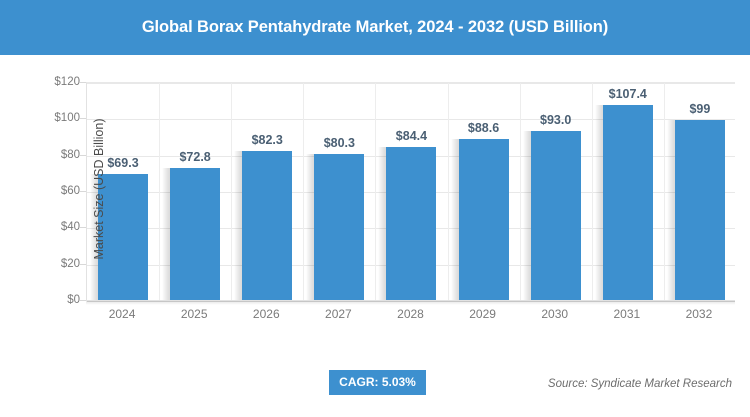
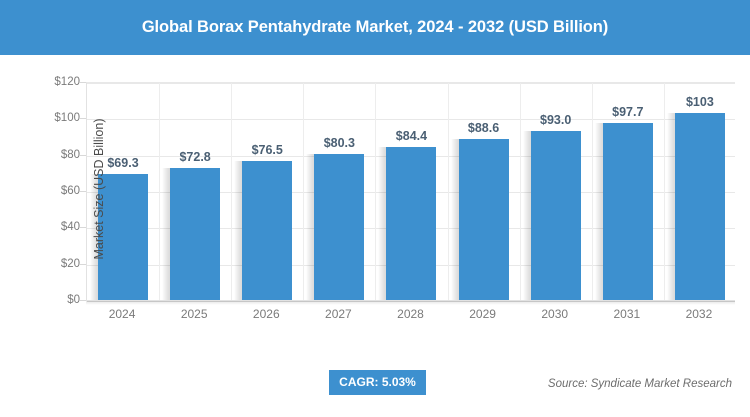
2026: $82.3 -> $76.5
2031: $107.4 -> $97.7
2032: $99 -> $103
